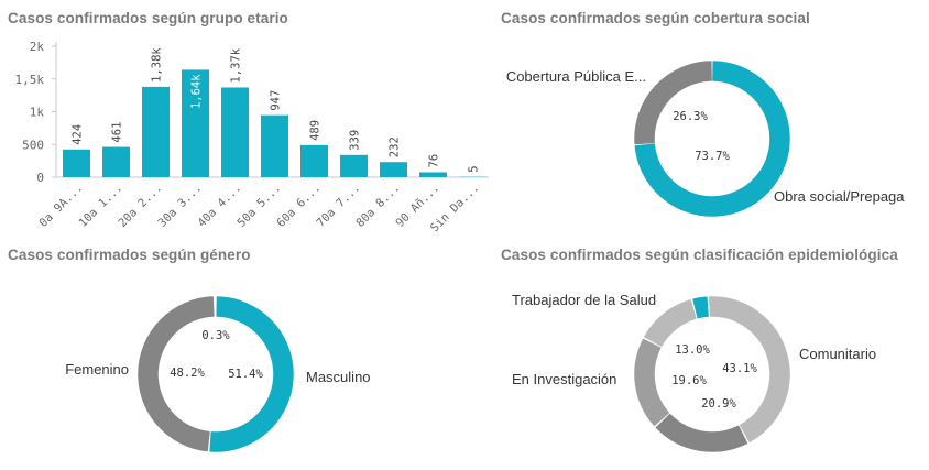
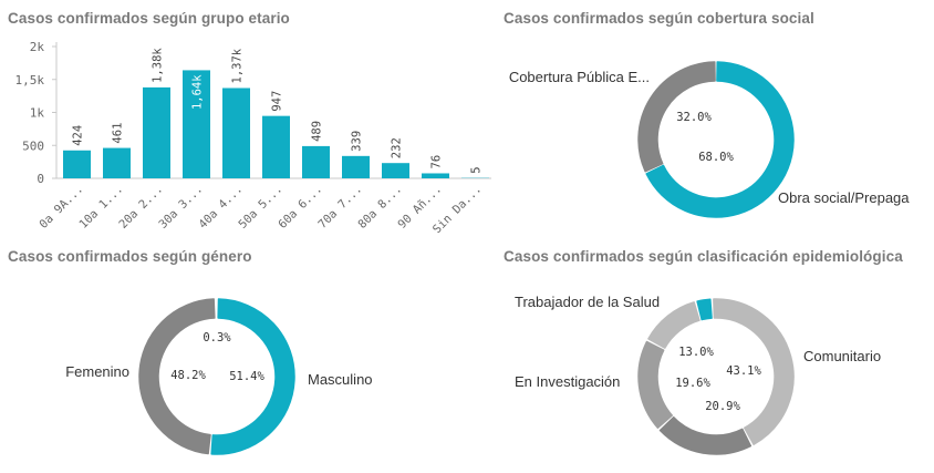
Casos confirmados según cobertura social/Obra social/Prepaga: 73.7% -> 68.0%
Casos confirmados según cobertura social/Cobertura Pública E...: 26.3% -> 32.0%
